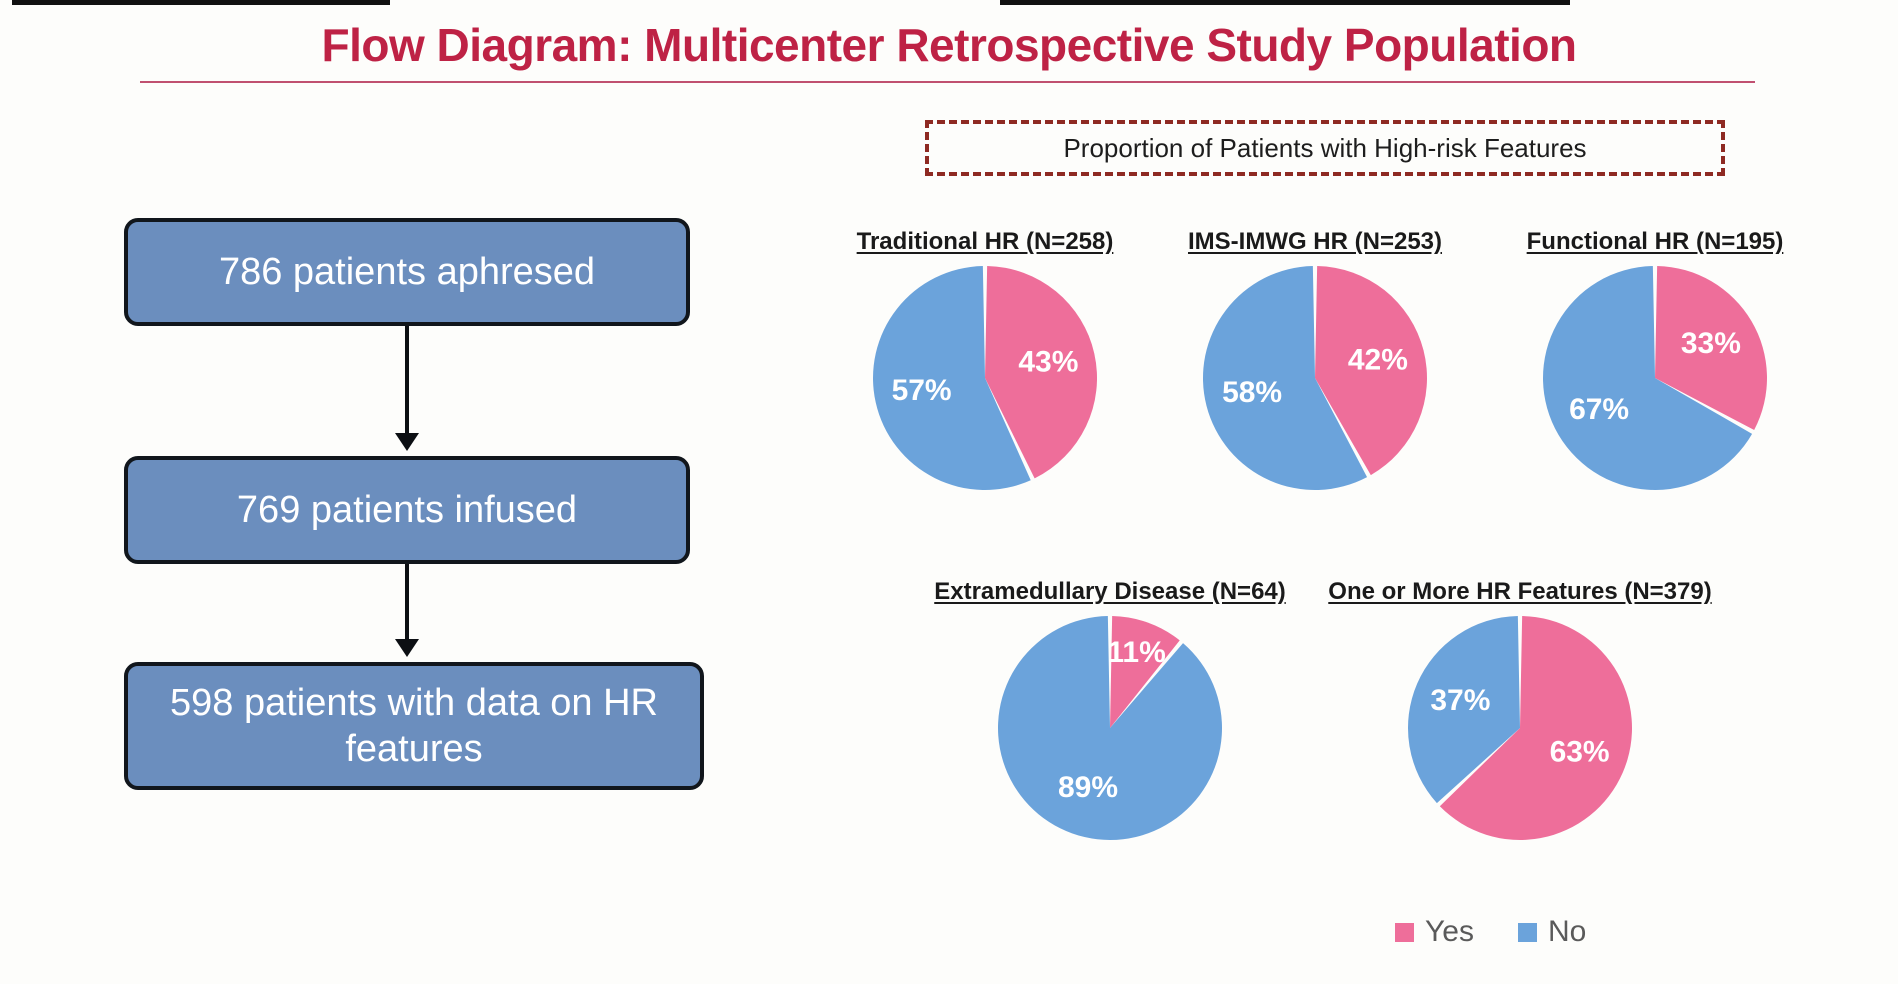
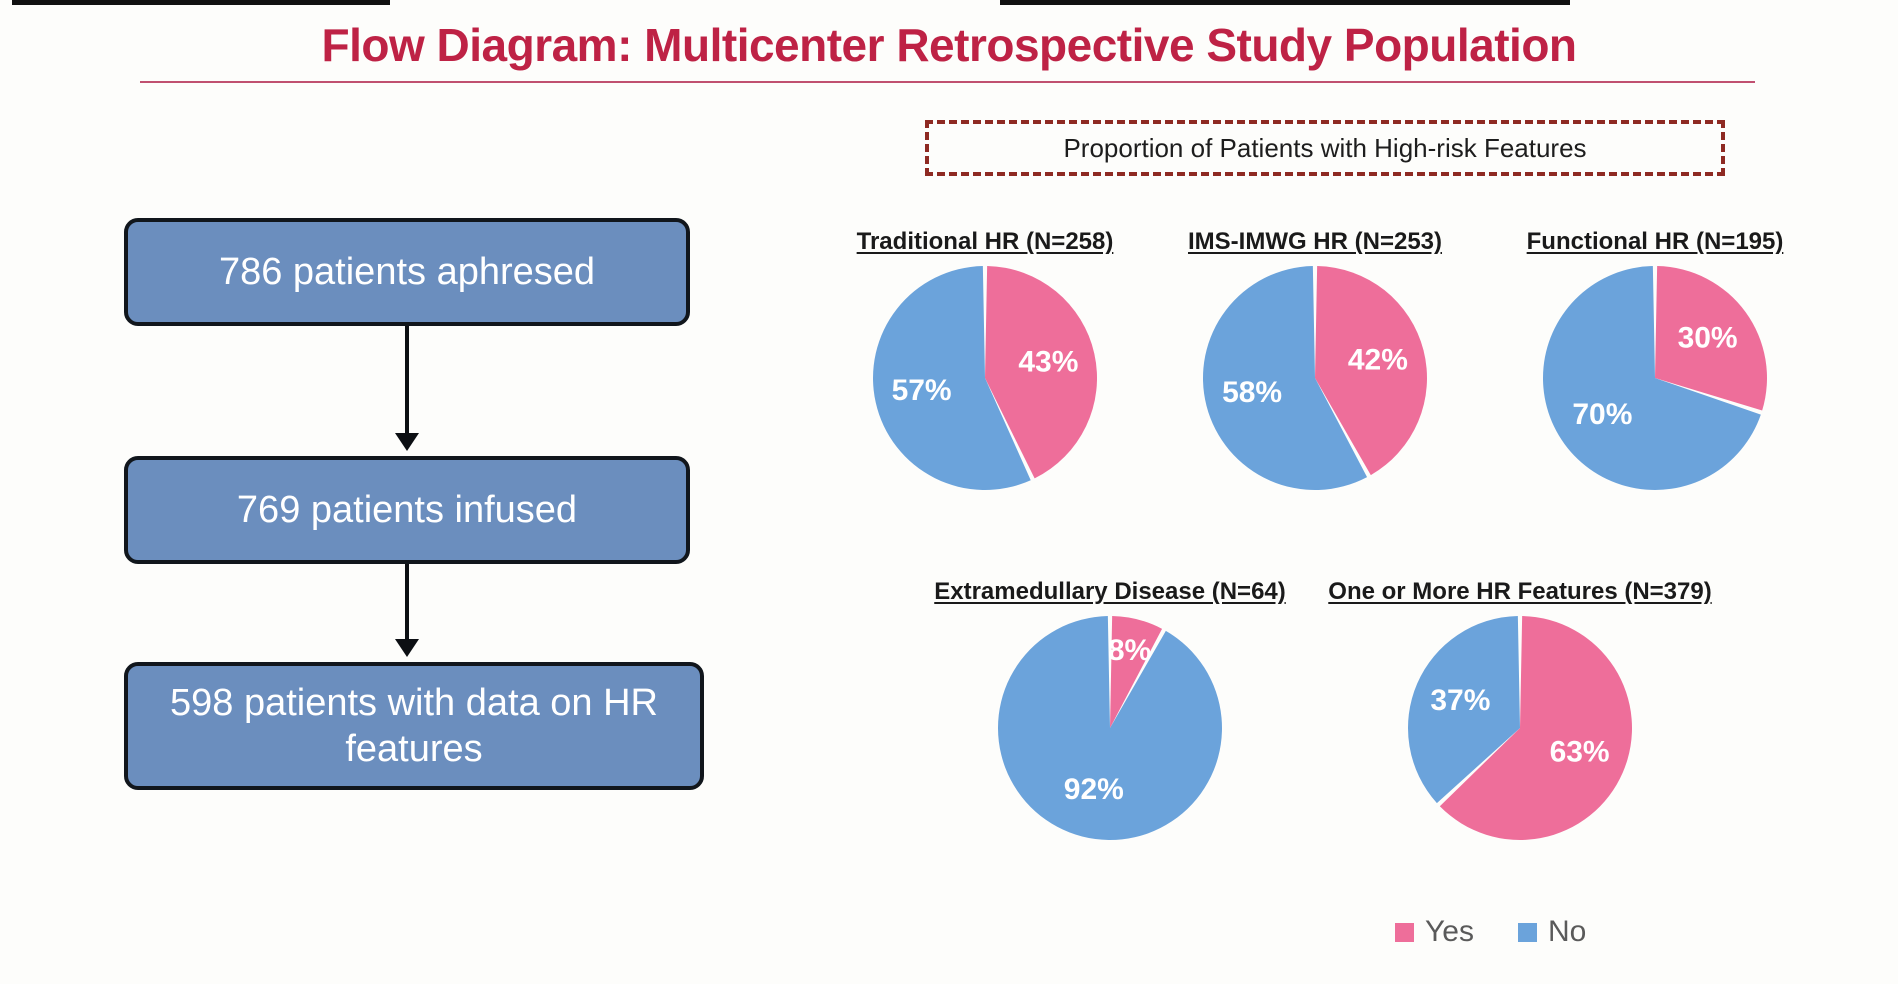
Functional HR (N=195)/Yes: 33% -> 30%
Functional HR (N=195)/No: 67% -> 70%
Extramedullary Disease (N=64)/Yes: 11% -> 8%
Extramedullary Disease (N=64)/No: 89% -> 92%
